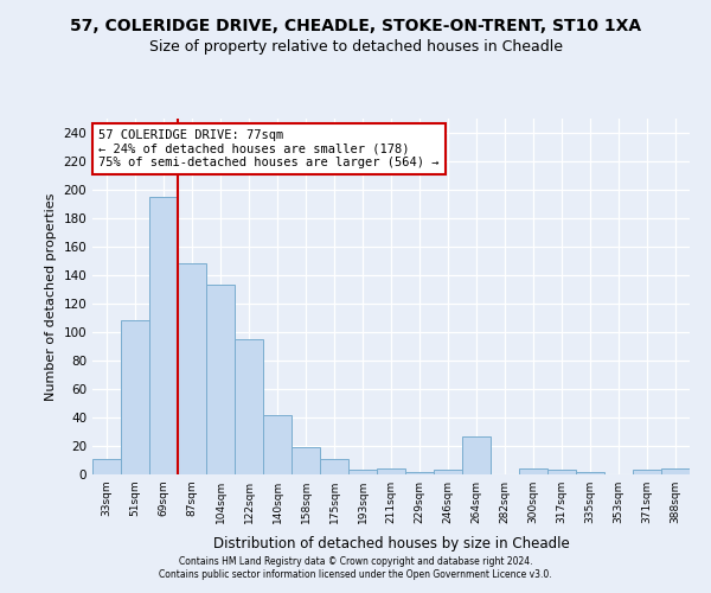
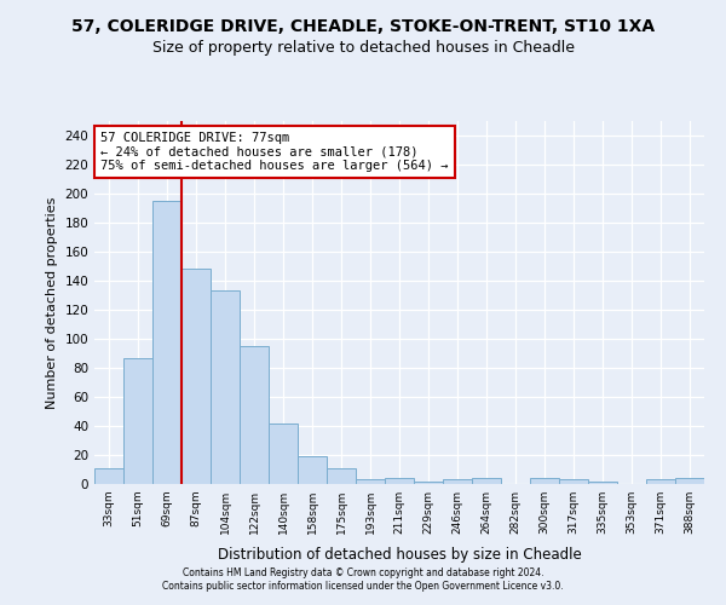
51sqm: 108 -> 87
264sqm: 27 -> 4
